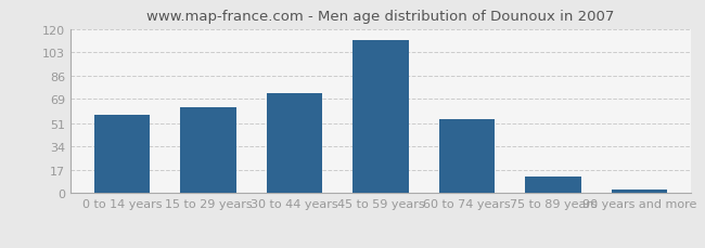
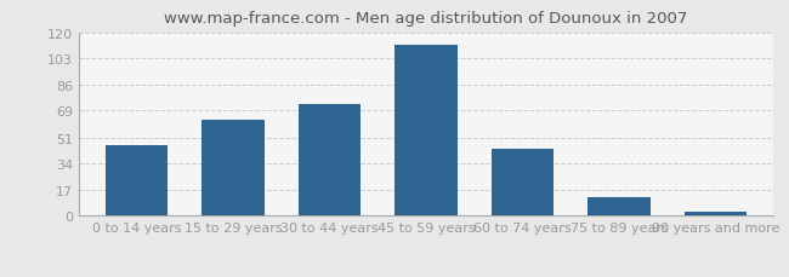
0 to 14 years: 57 -> 46
60 to 74 years: 54 -> 44
